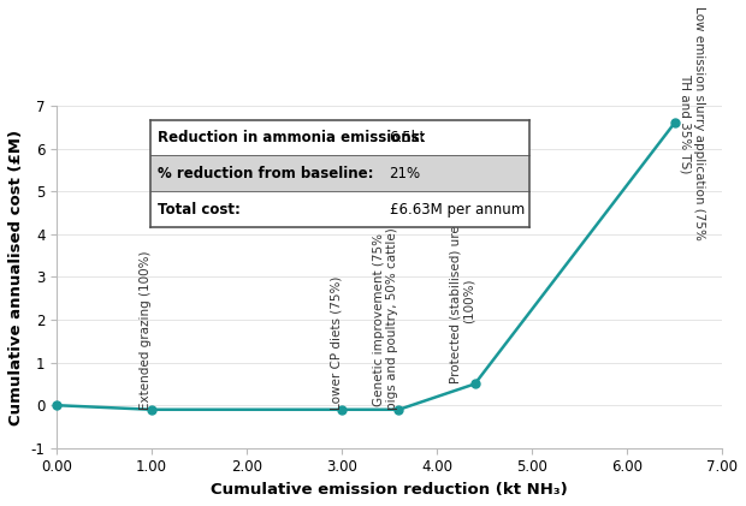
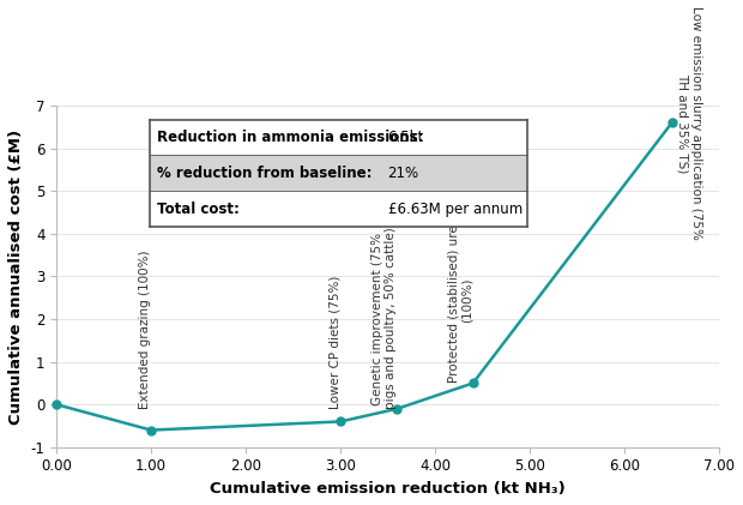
1.00: -0.1 -> -0.6
3.00: -0.1 -> -0.4
